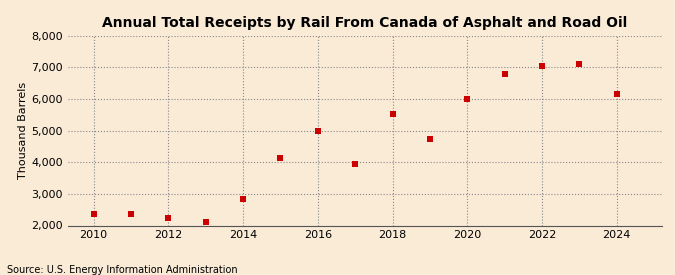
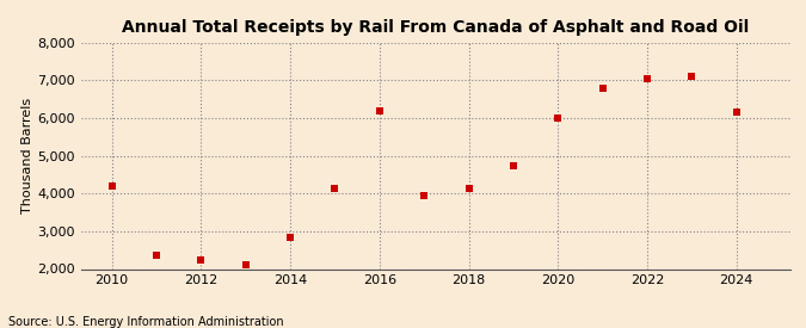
2010: 2,350 -> 4,200
2016: 4,980 -> 6,200
2018: 5,520 -> 4,150
